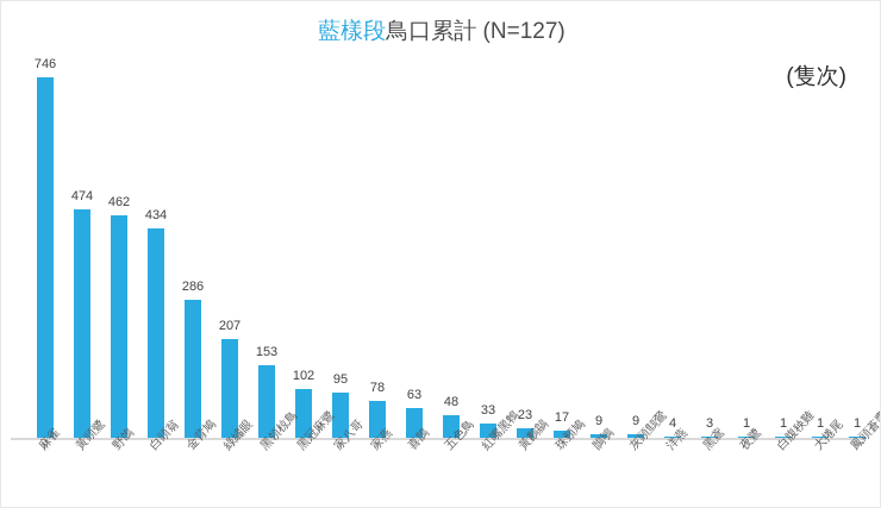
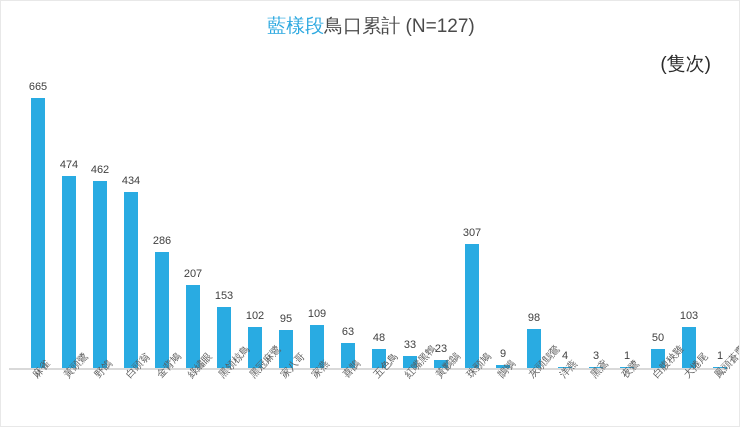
麻雀: 746 -> 665
家燕: 78 -> 109
珠頸鳩: 17 -> 307
灰頭鷦鶯: 9 -> 98
白腹秧雞: 1 -> 50
大捲尾: 1 -> 103
